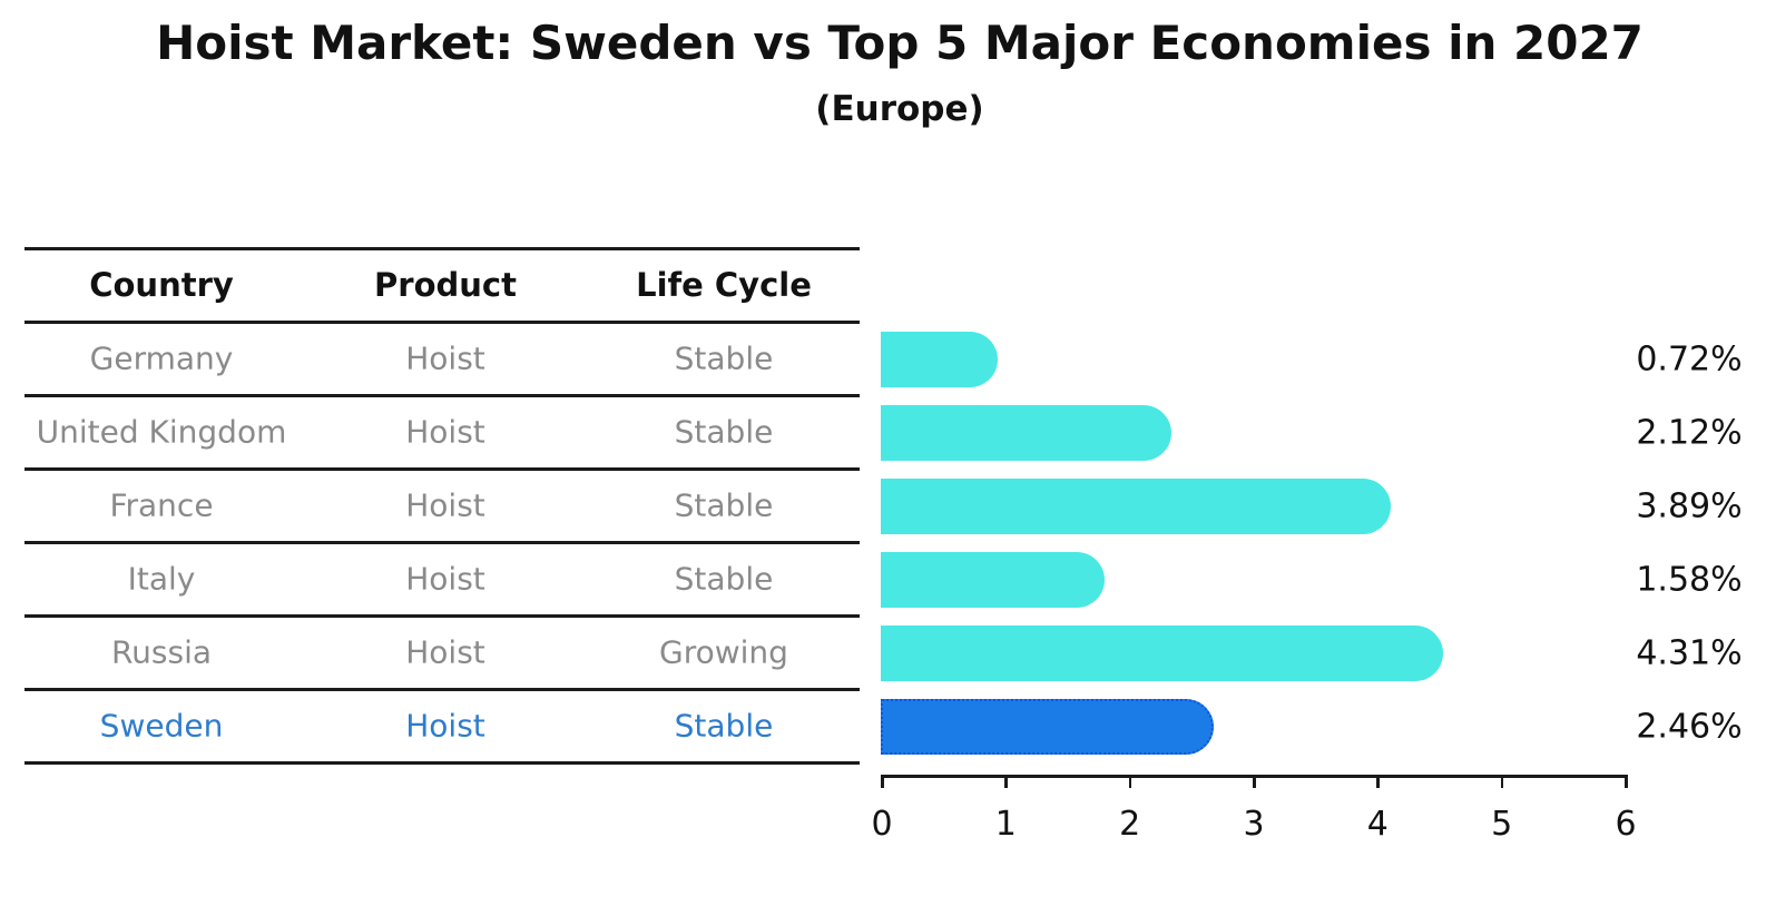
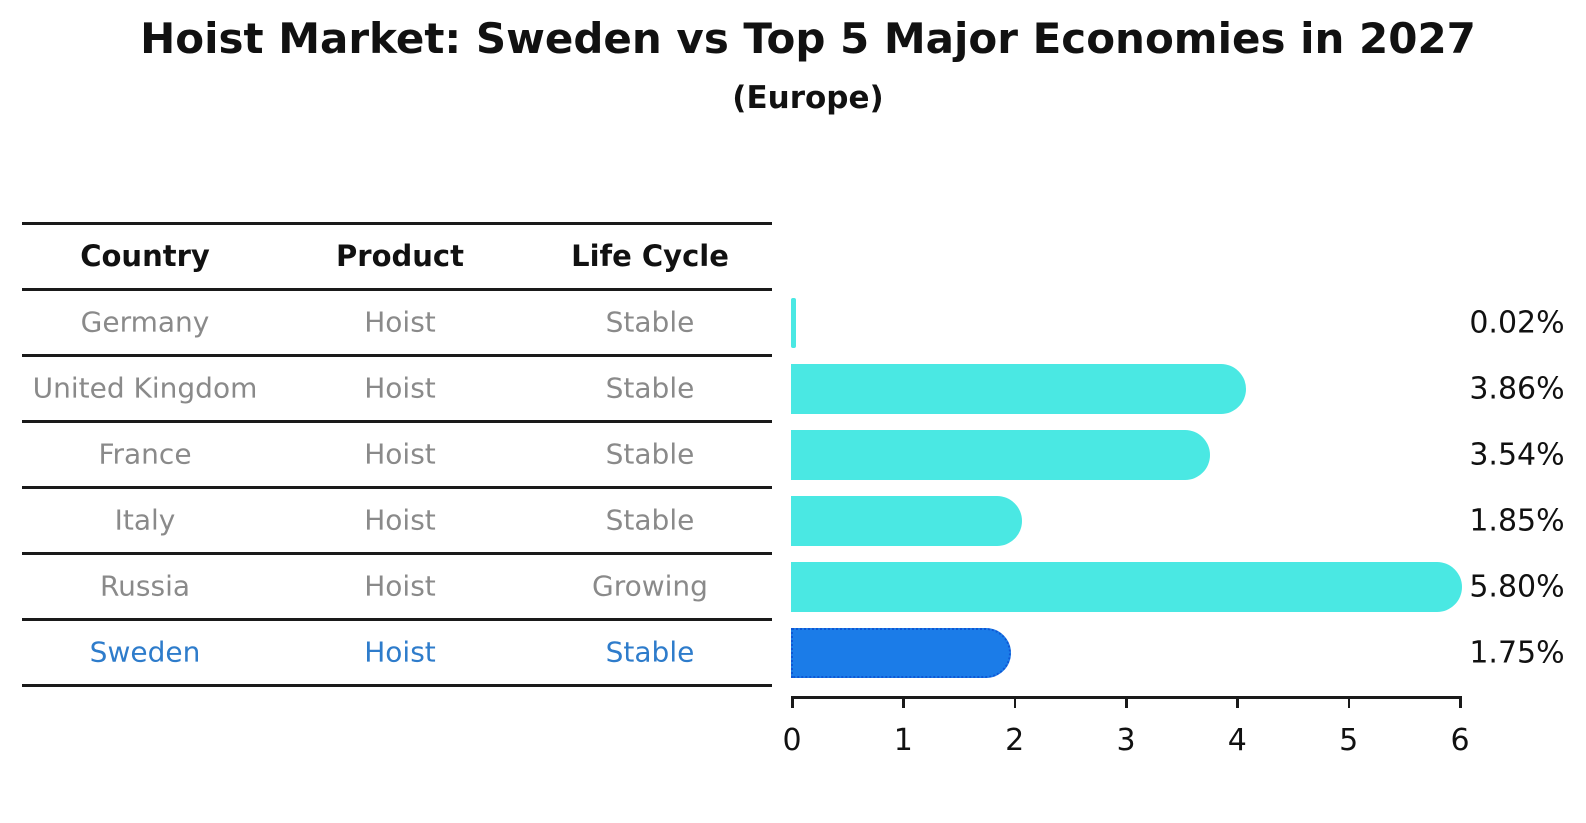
Germany: 0.72% -> 0.02%
United Kingdom: 2.12% -> 3.86%
France: 3.89% -> 3.54%
Italy: 1.58% -> 1.85%
Russia: 4.31% -> 5.80%
Sweden: 2.46% -> 1.75%
